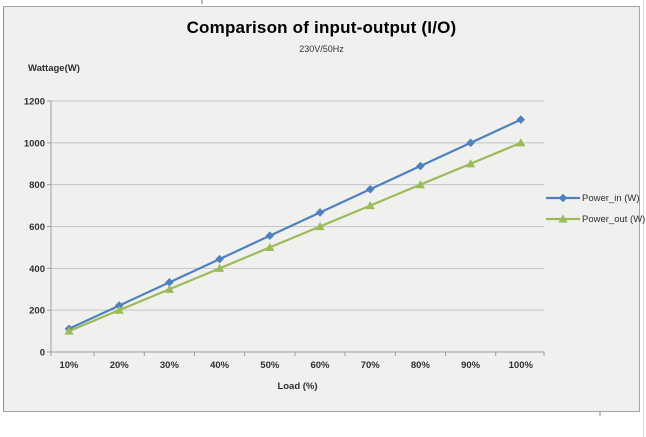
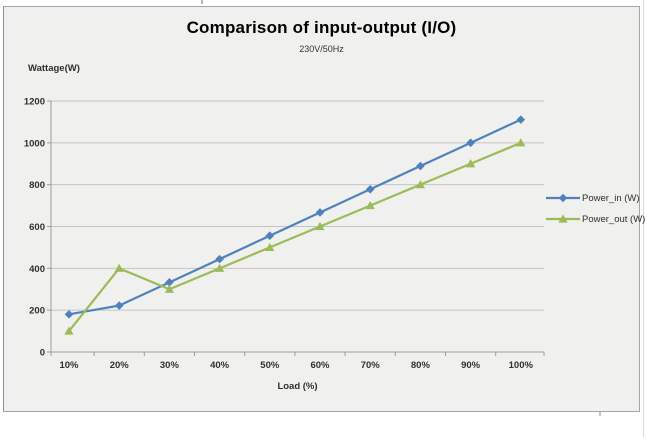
Power_in (W)/10%: 110 -> 180
Power_out (W)/20%: 200 -> 400
